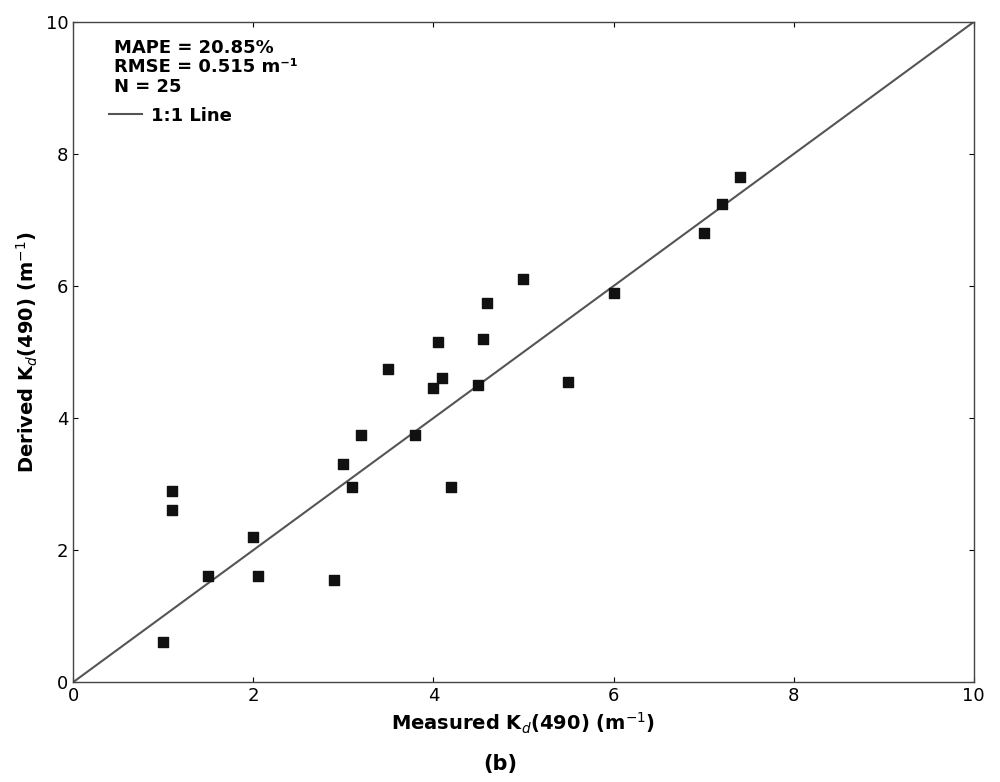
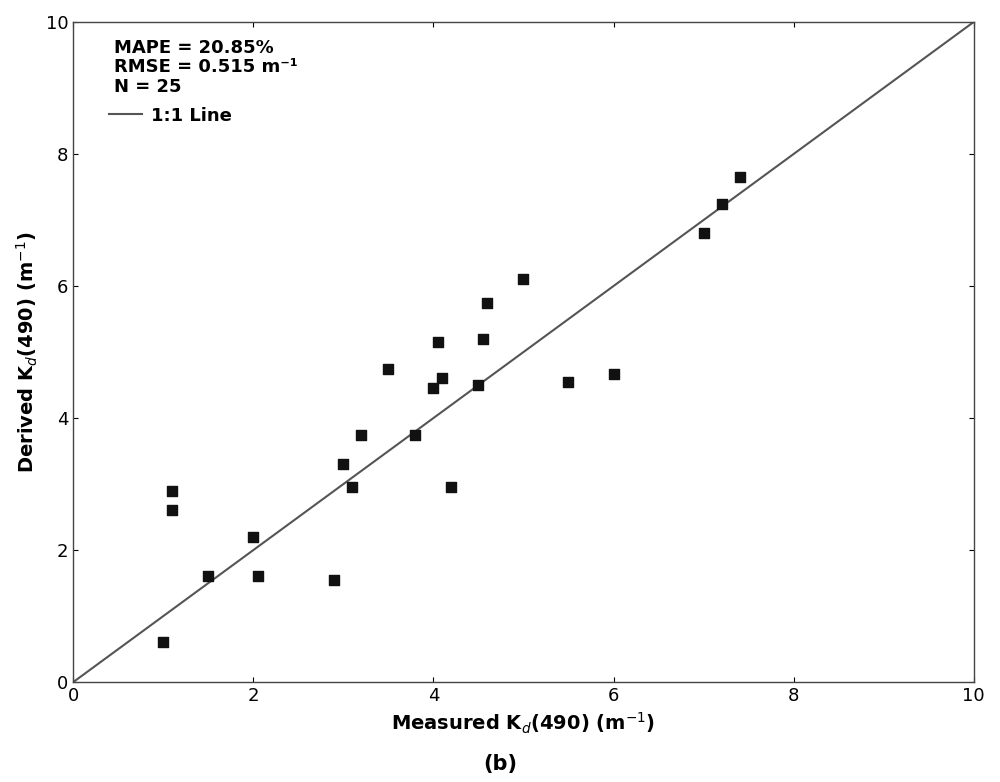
6: 5.90 -> 4.66
